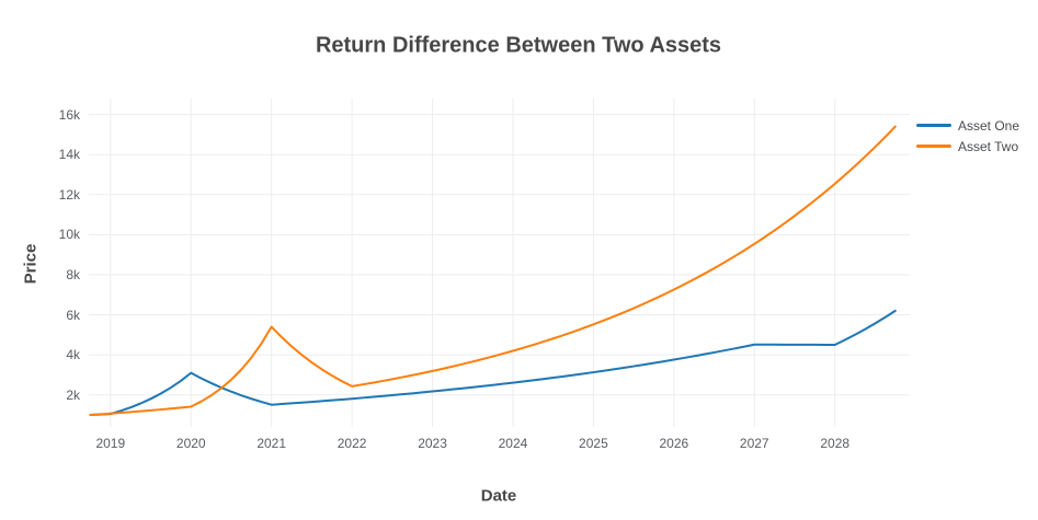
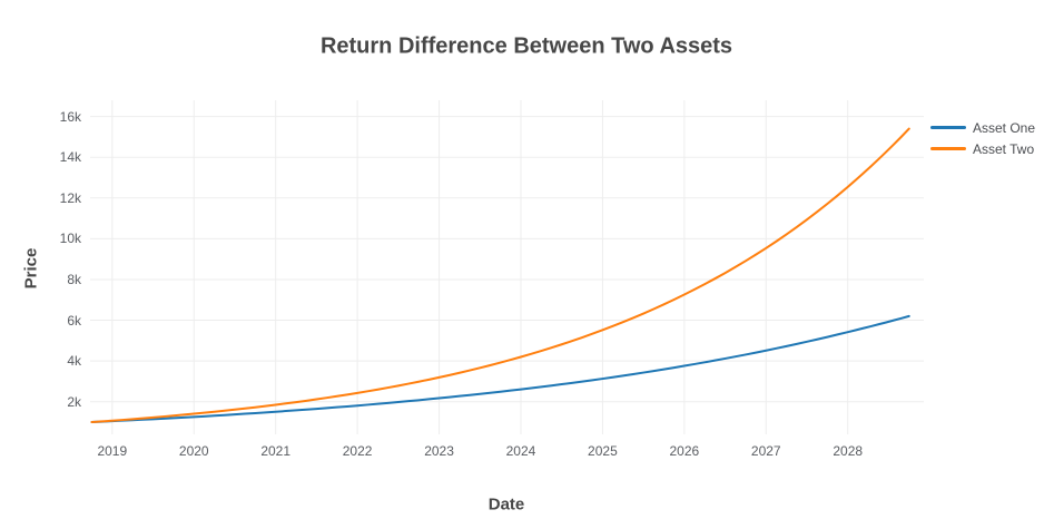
Asset One/2020: 3.1k -> 1.3k
Asset Two/2021: 5.4k -> 1.8k
Asset One/2028: 4.5k -> 5.4k
